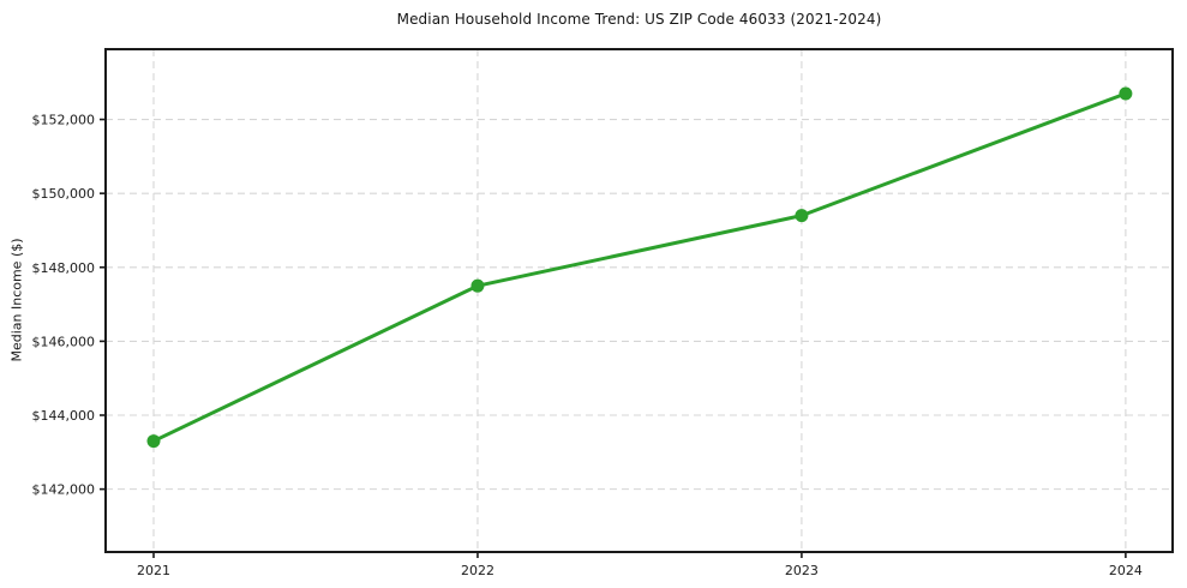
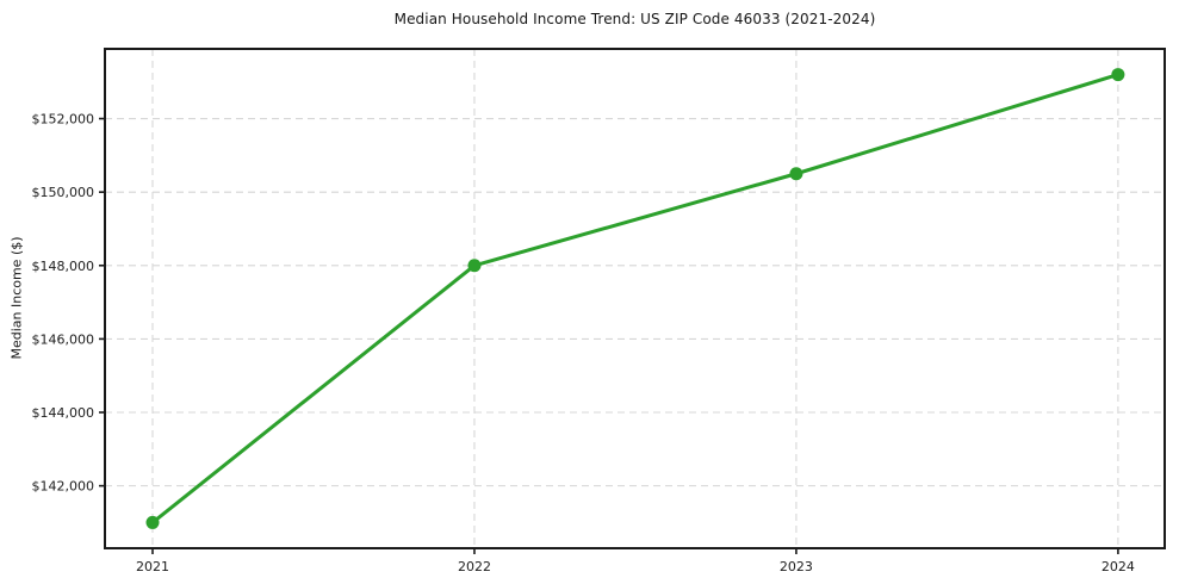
2021: $143300 -> $141000
2022: $147500 -> $148000
2023: $149400 -> $150500
2024: $152700 -> $153200
